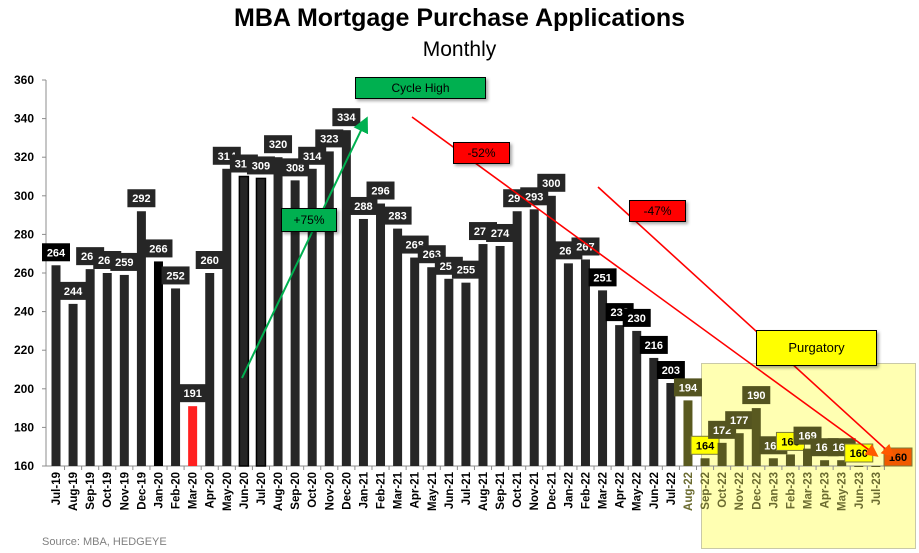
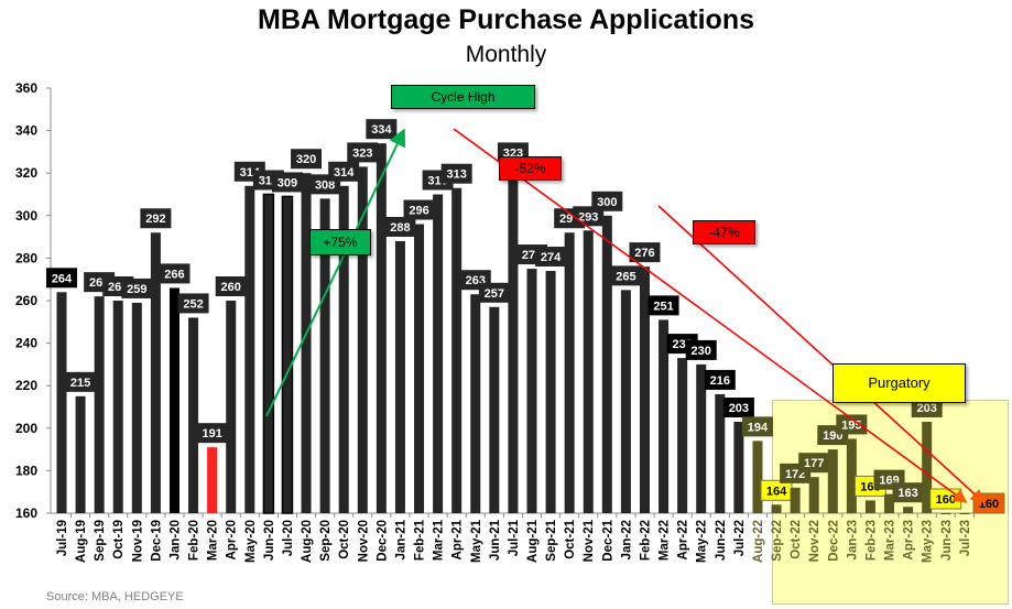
Aug-19: 244 -> 215
Mar-21: 283 -> 310
Apr-21: 268 -> 313
Jul-21: 255 -> 323
Feb-22: 267 -> 276
Jan-23: 164 -> 195
May-23: 163 -> 203
